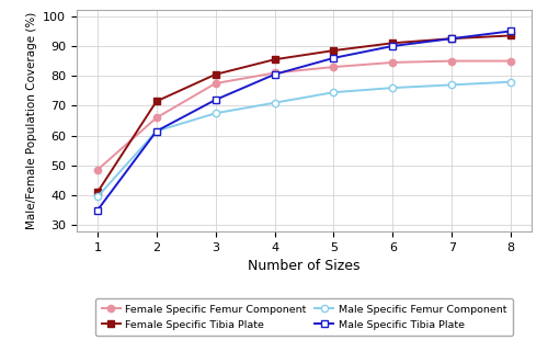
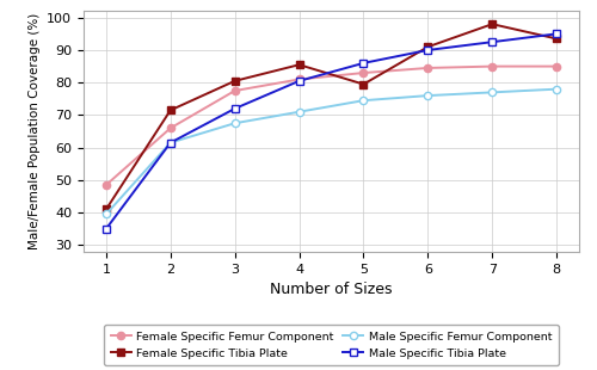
Female Specific Tibia Plate/5: 88.5 -> 79.5
Female Specific Tibia Plate/7: 92.5 -> 98.0
